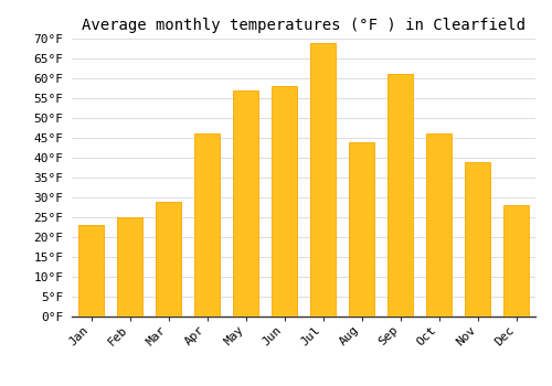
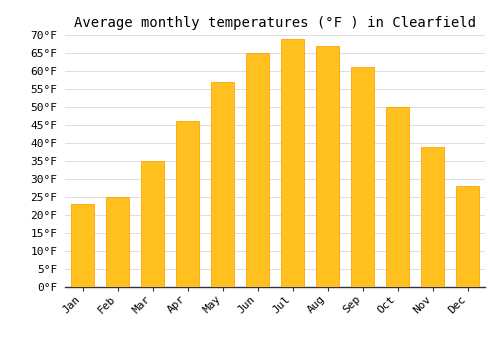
Mar: 29°F -> 35°F
Jun: 58°F -> 65°F
Aug: 44°F -> 67°F
Oct: 46°F -> 50°F
